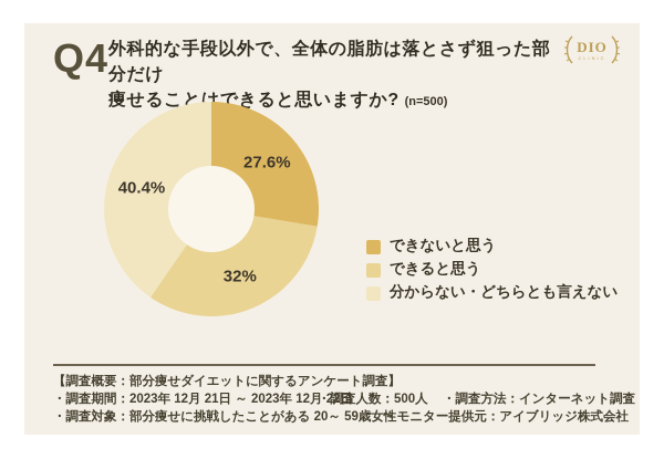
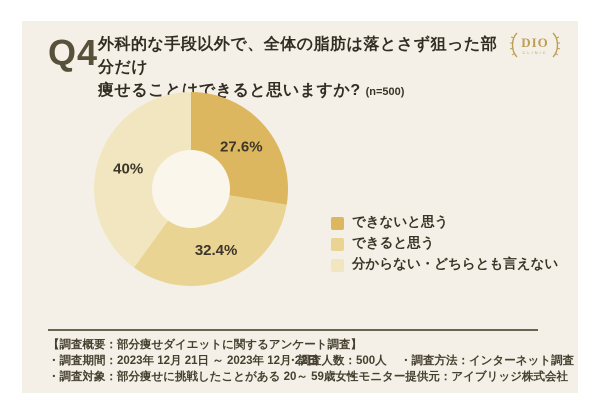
できると思う: 32% -> 32.4%
分からない・どちらとも言えない: 40.4% -> 40%
